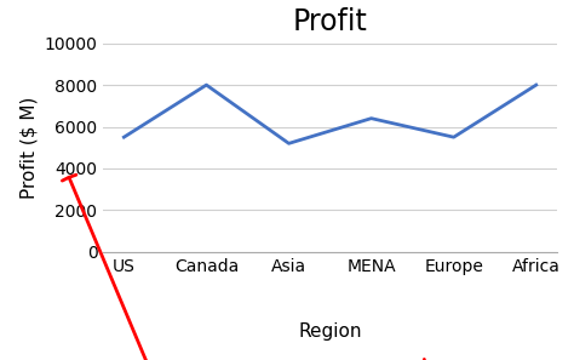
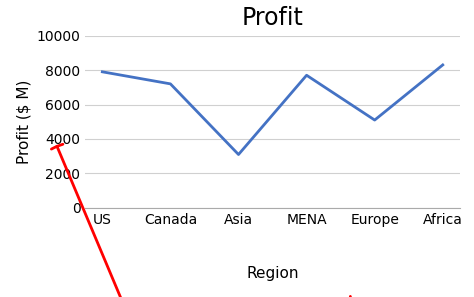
US: 5500 -> 7900
Canada: 8000 -> 7200
Asia: 5200 -> 3100
MENA: 6400 -> 7700
Europe: 5500 -> 5100
Africa: 8000 -> 8300
